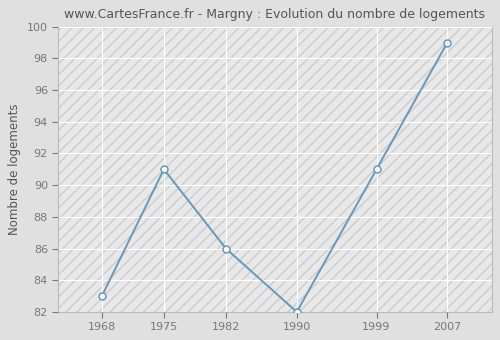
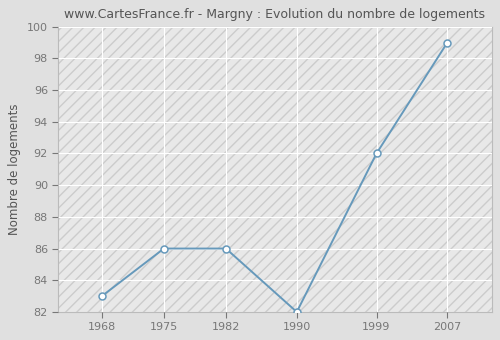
1975: 91 -> 86
1999: 91 -> 92
